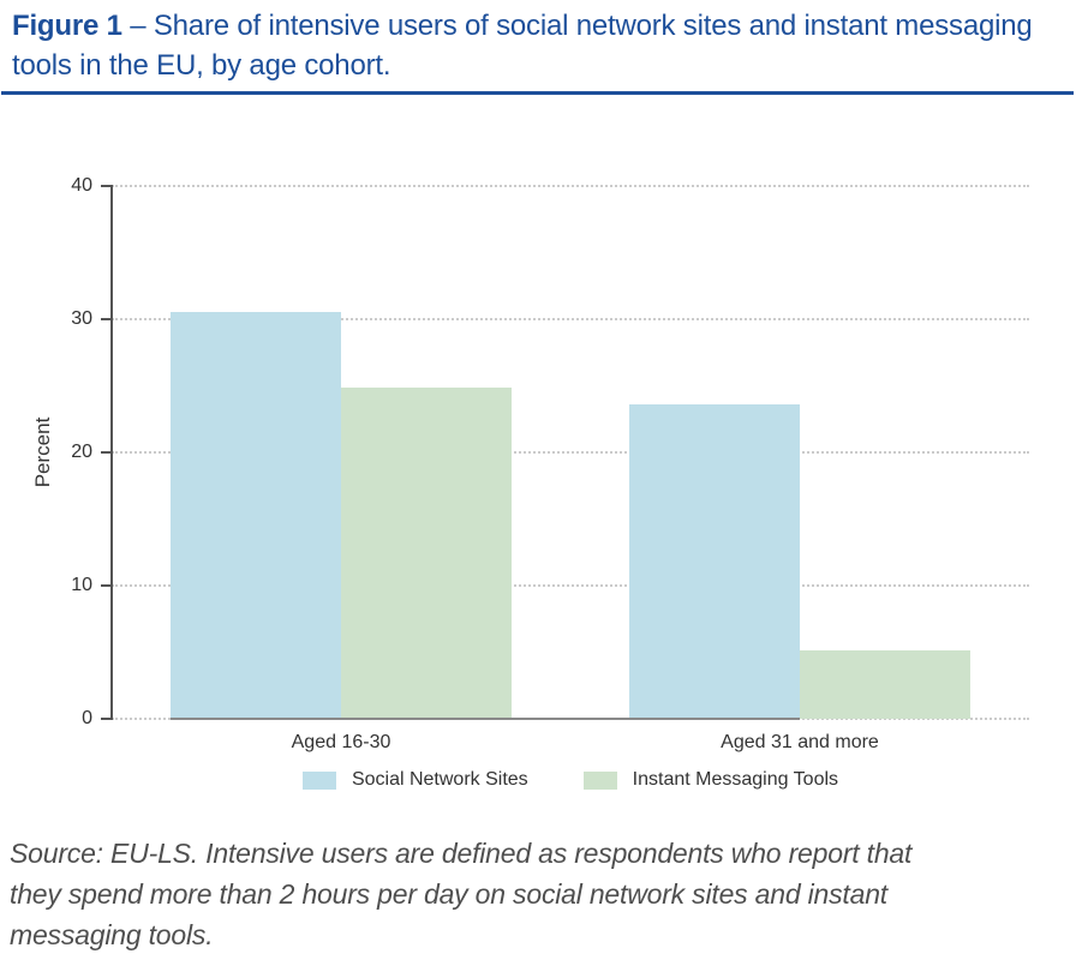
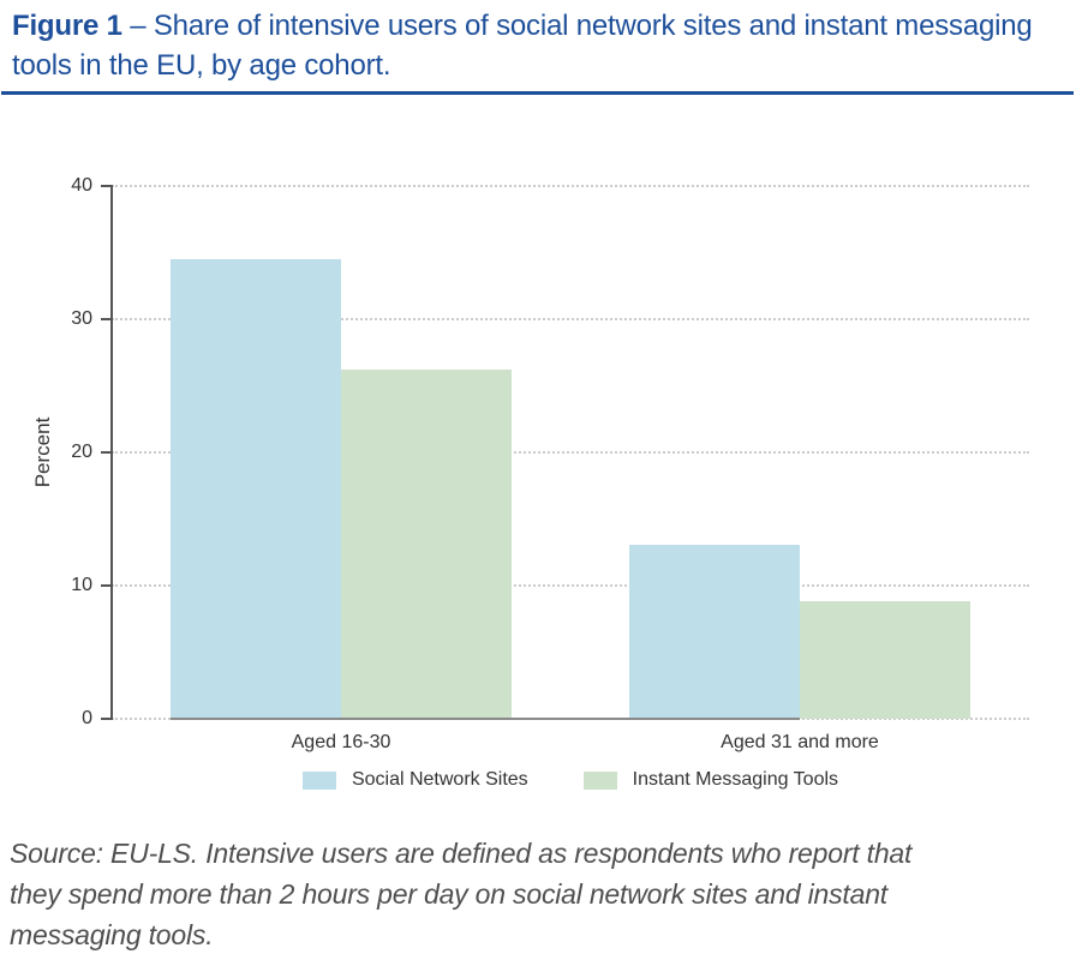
Social Network Sites/Aged 16-30: 30.5 -> 34.5
Instant Messaging Tools/Aged 16-30: 24.9 -> 26.2
Social Network Sites/Aged 31 and more: 23.6 -> 13.1
Instant Messaging Tools/Aged 31 and more: 5.1 -> 8.8
